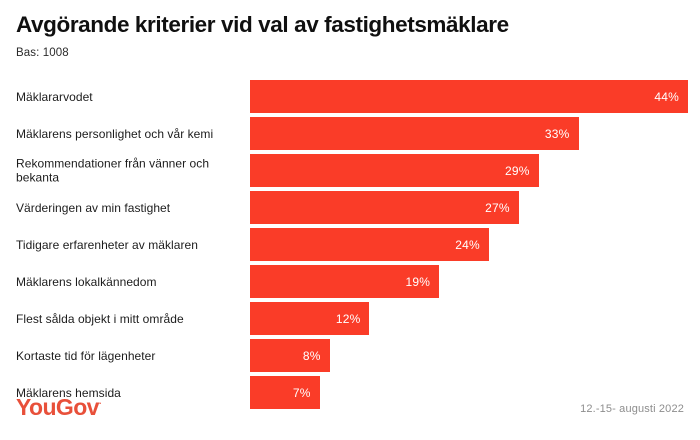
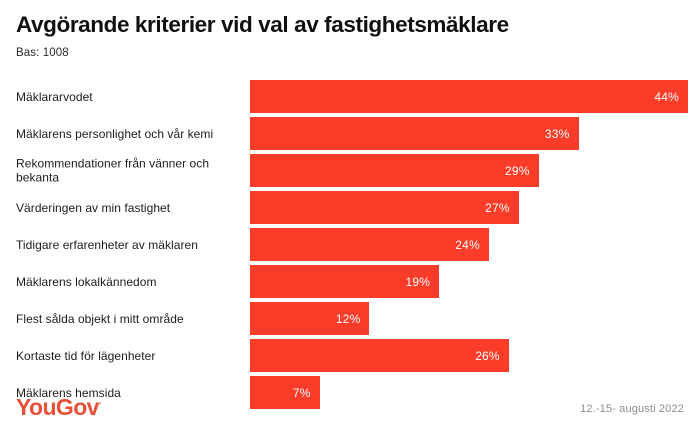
Kortaste tid för lägenheter: 8% -> 26%
